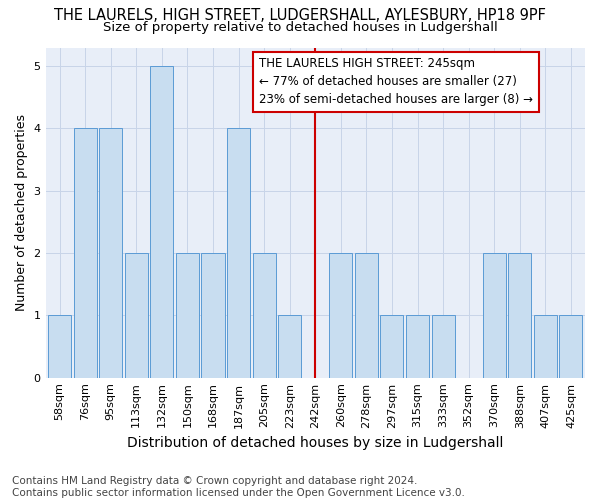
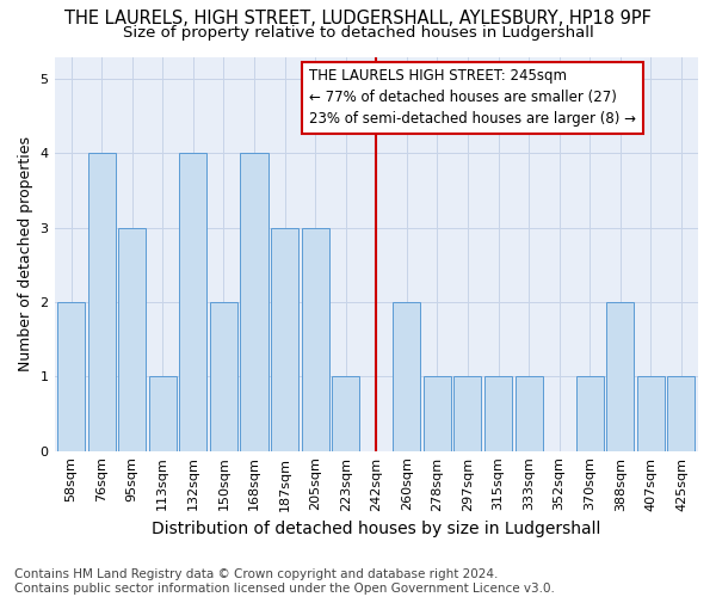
58sqm: 1 -> 2
95sqm: 4 -> 3
113sqm: 2 -> 1
132sqm: 5 -> 4
168sqm: 2 -> 4
187sqm: 4 -> 3
205sqm: 2 -> 3
278sqm: 2 -> 1
370sqm: 2 -> 1
